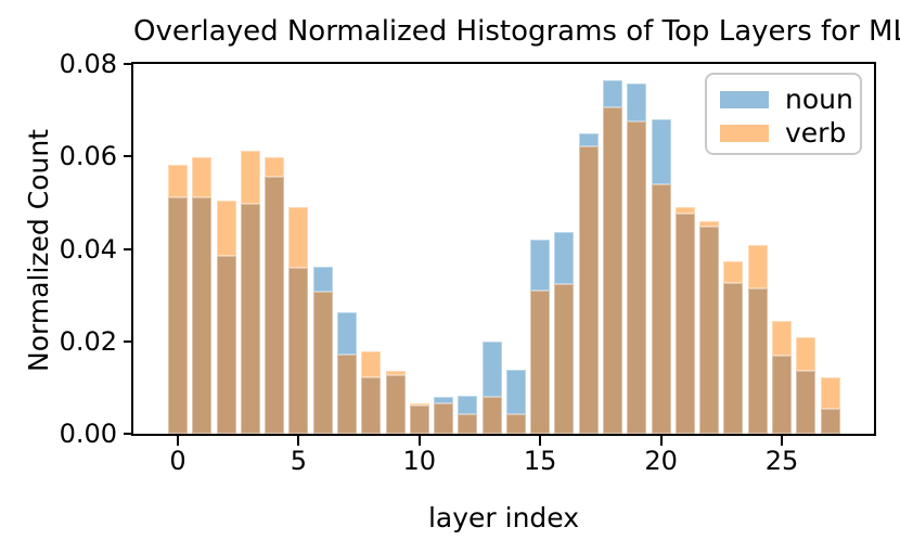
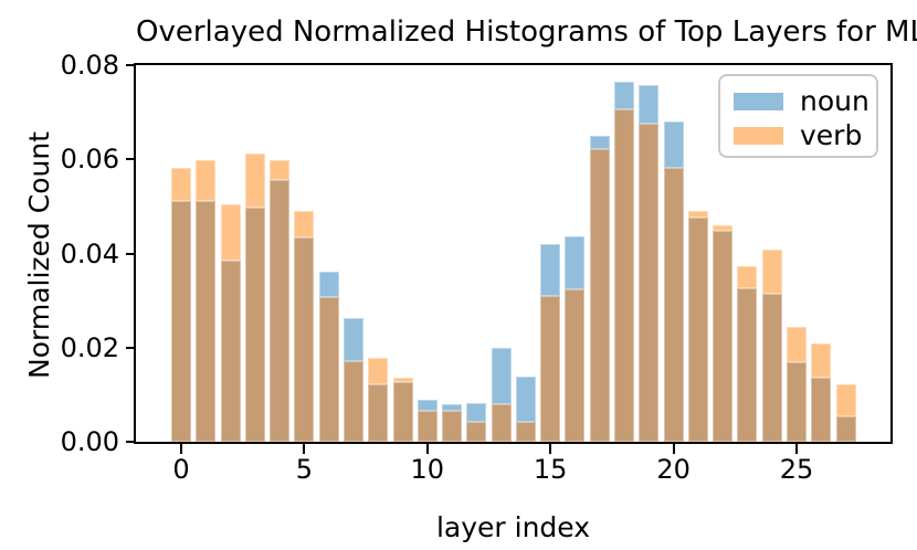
noun/5: 0.036 -> 0.043
noun/10: 0.006 -> 0.009
verb/20: 0.054 -> 0.058
